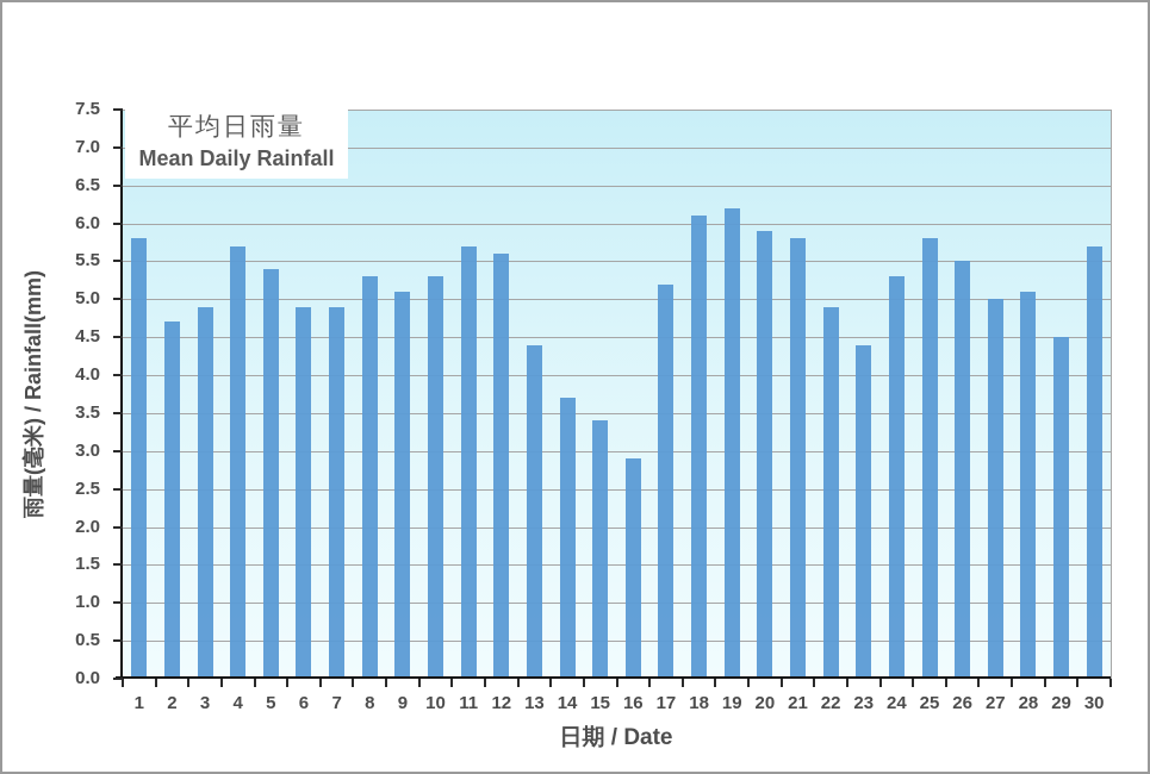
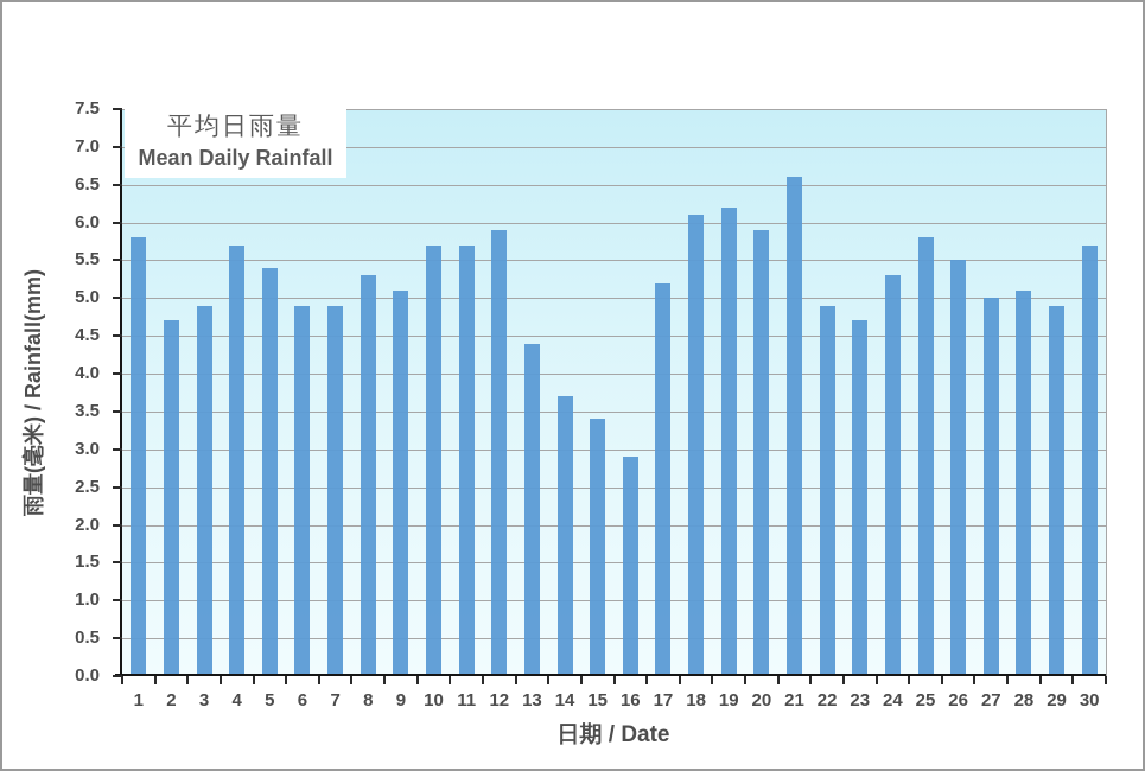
10: 5.3 -> 5.7
12: 5.6 -> 5.9
21: 5.8 -> 6.6
23: 4.4 -> 4.7
29: 4.5 -> 4.9
